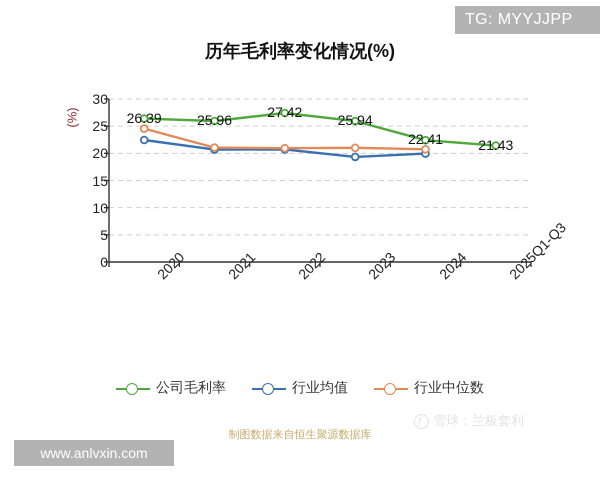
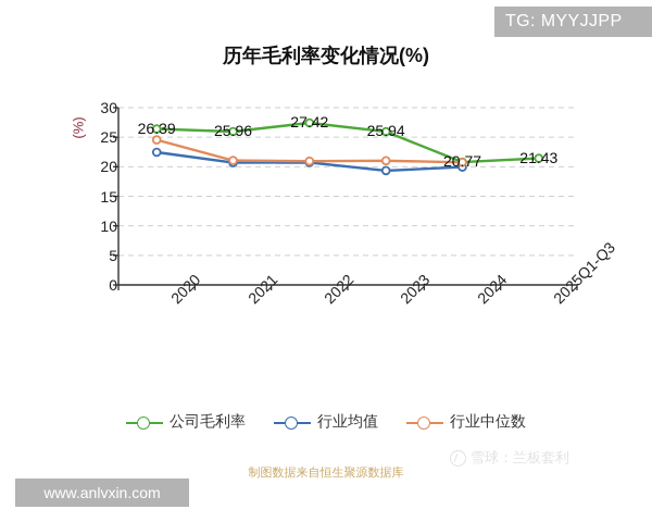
公司毛利率/2024: 22.41 -> 20.77
